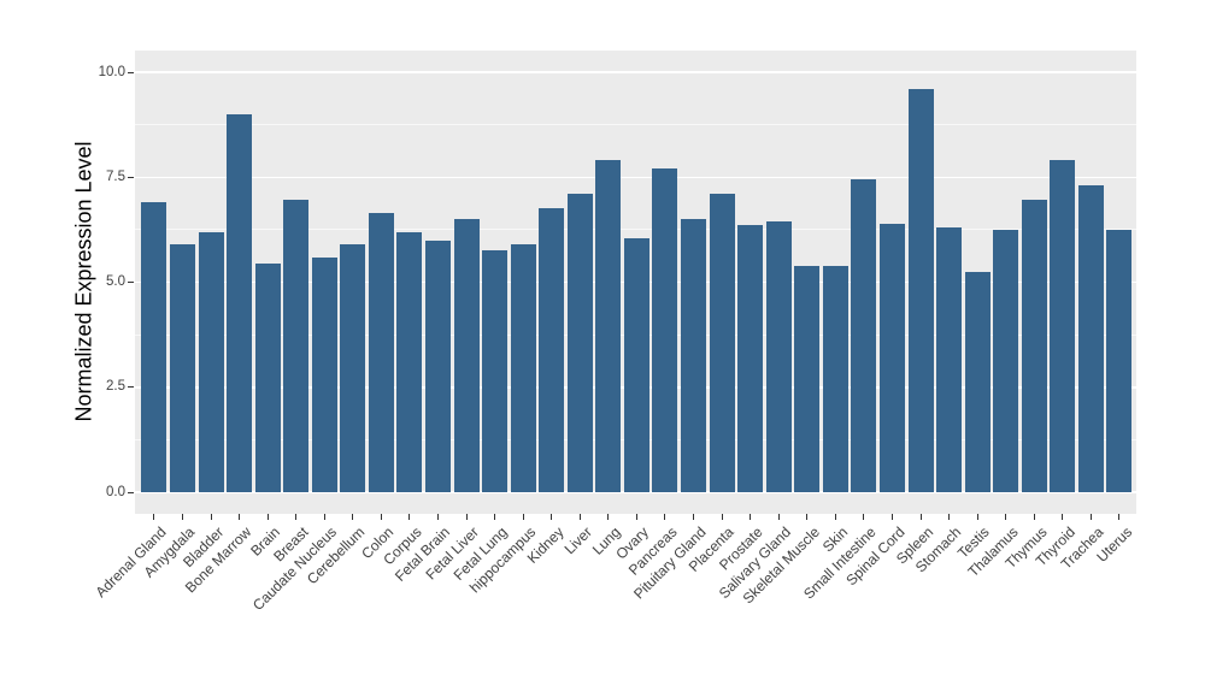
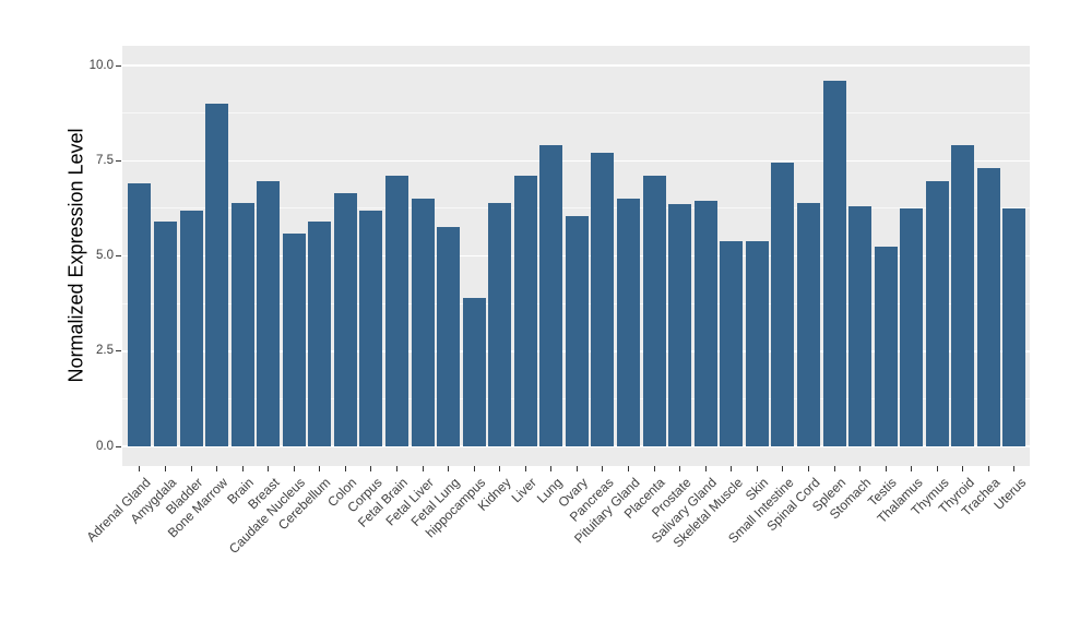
Brain: 5.5 -> 6.4
Fetal Brain: 6.0 -> 7.1
hippocampus: 5.9 -> 3.9
Kidney: 6.8 -> 6.4
